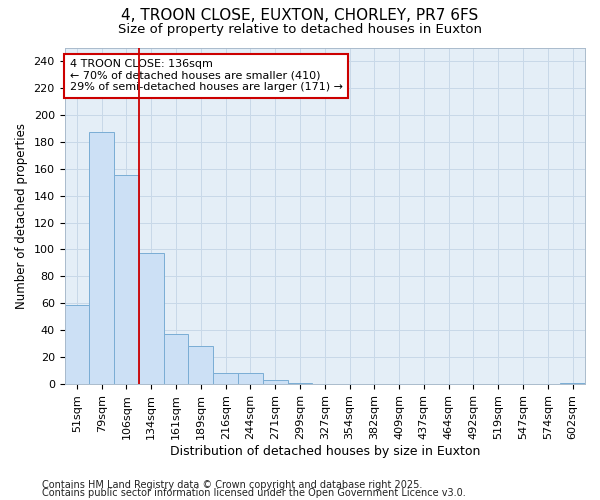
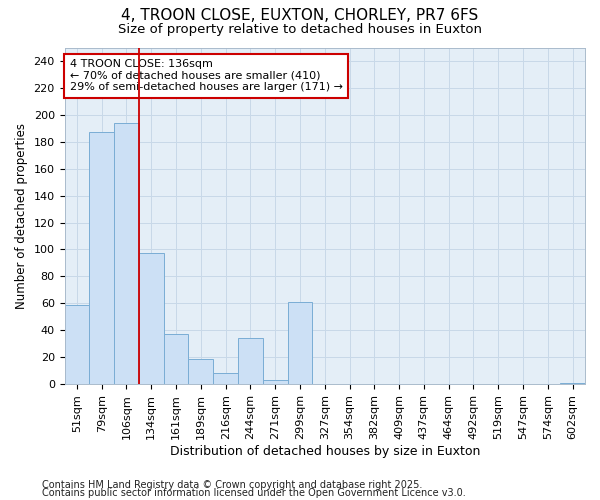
106sqm: 155 -> 194
189sqm: 28 -> 19
244sqm: 8 -> 34
299sqm: 1 -> 61
